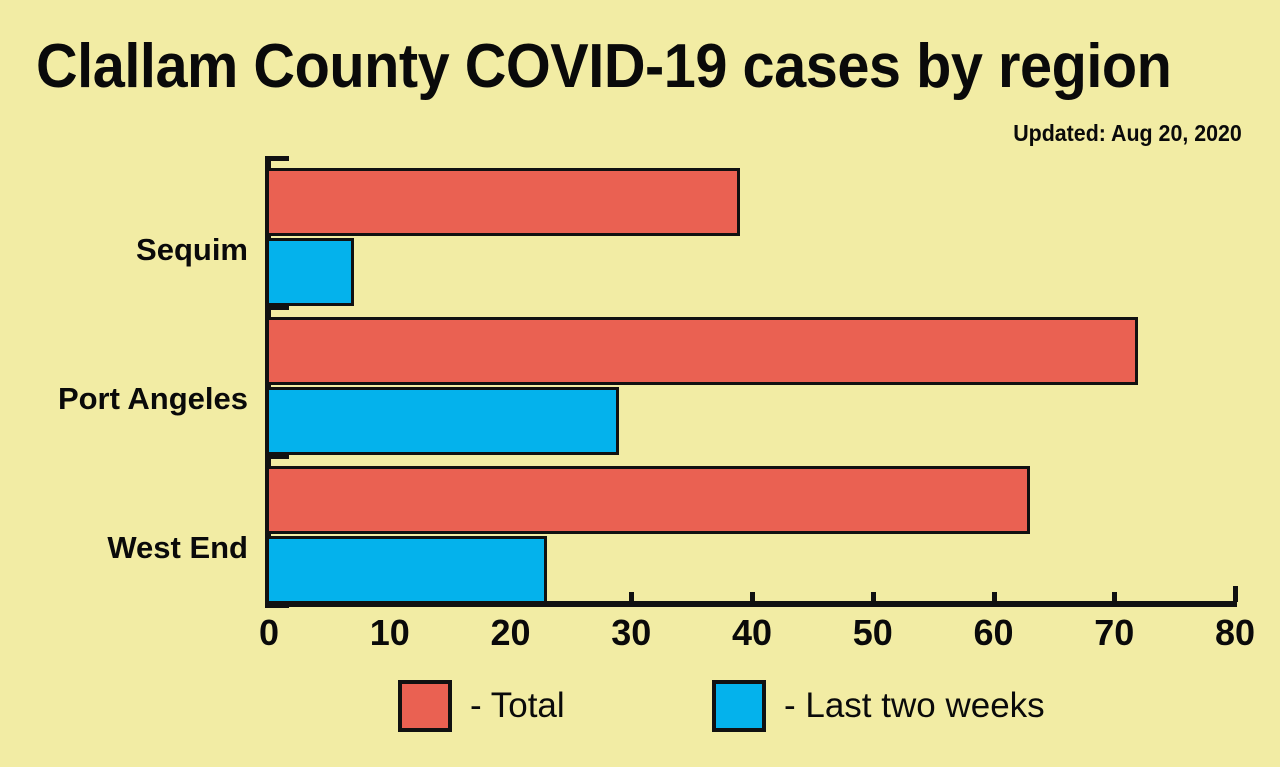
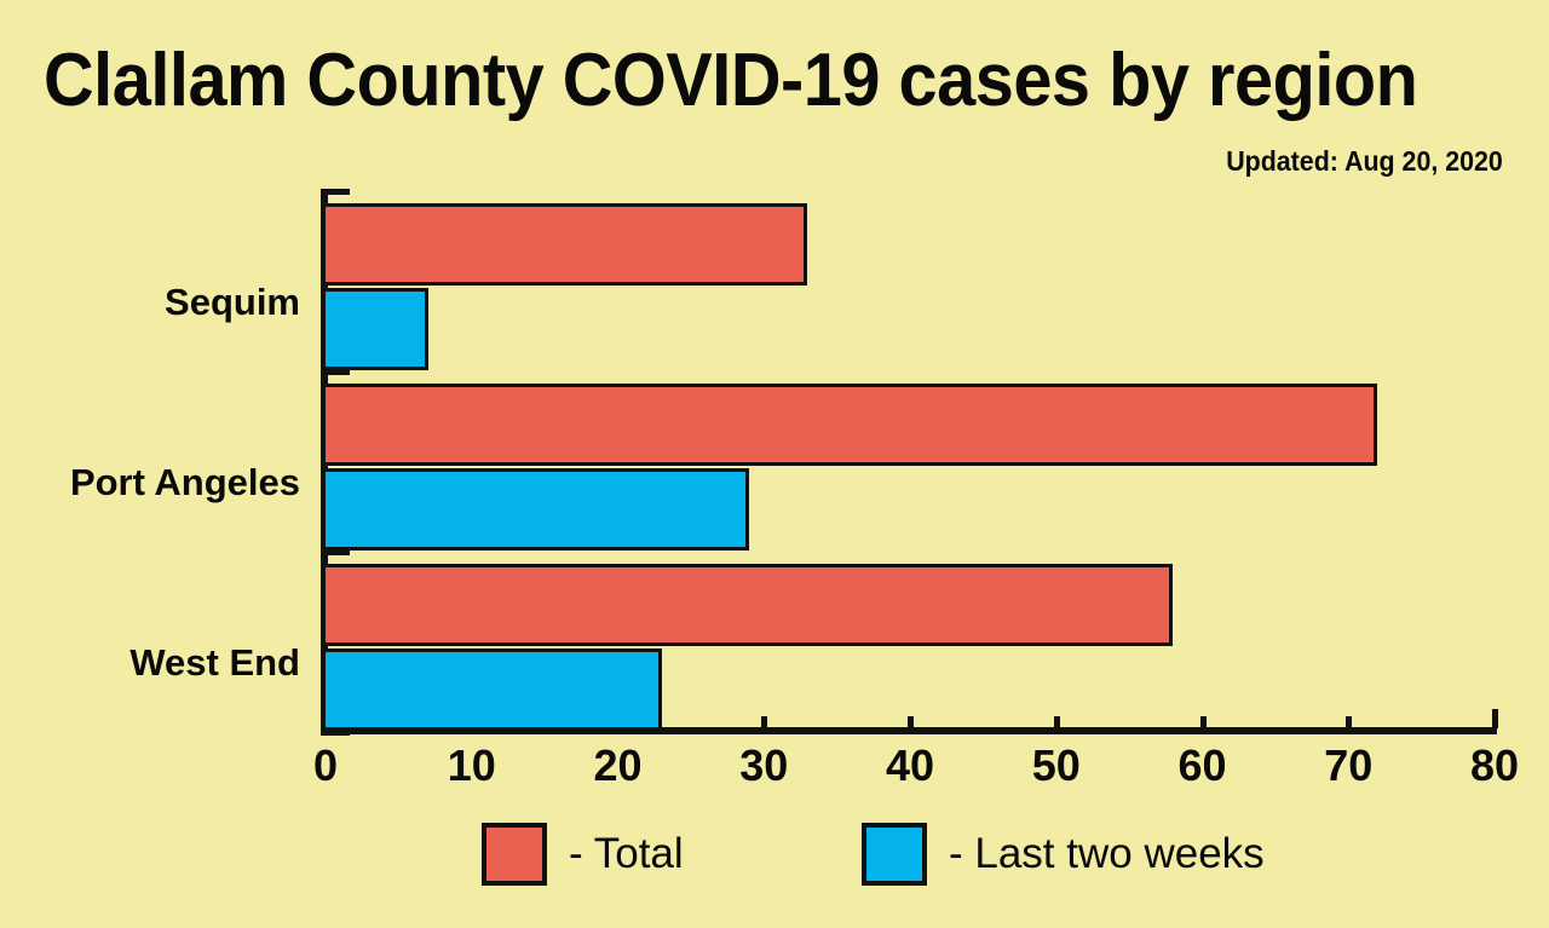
- Total/Sequim: 39 -> 33
- Total/West End: 63 -> 58
